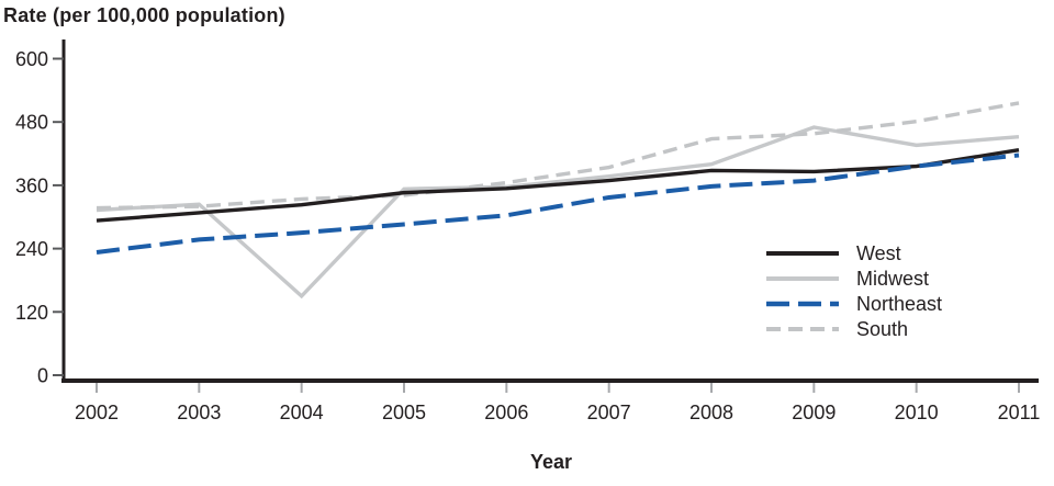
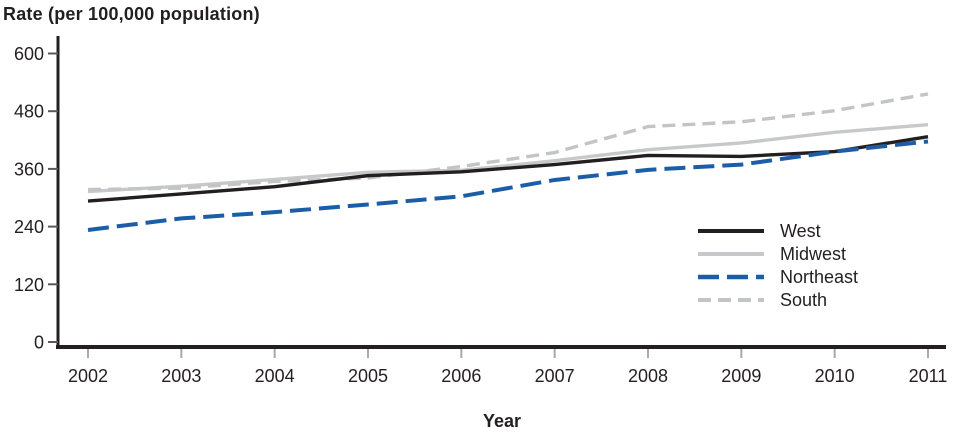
Midwest/2004: 150 -> 340
Midwest/2009: 470 -> 410
